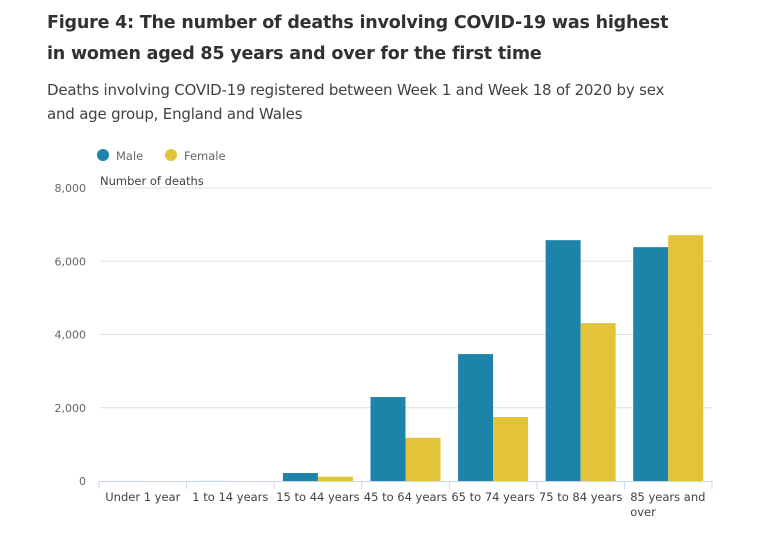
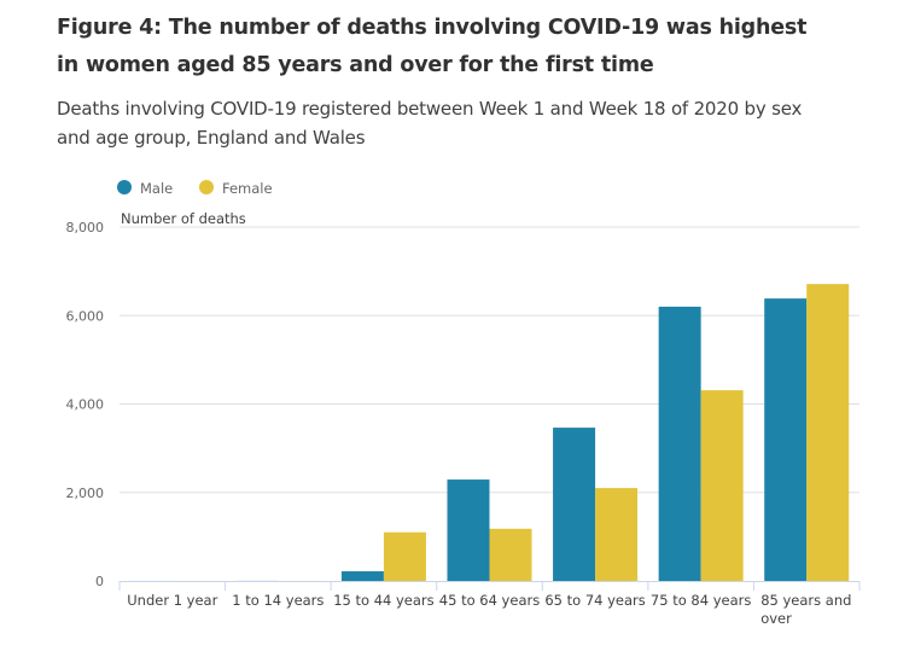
Female/15 to 44 years: 100 -> 1100
Female/65 to 74 years: 1700 -> 2100
Male/75 to 84 years: 6600 -> 6200
